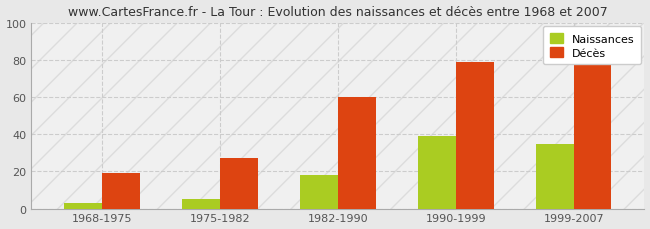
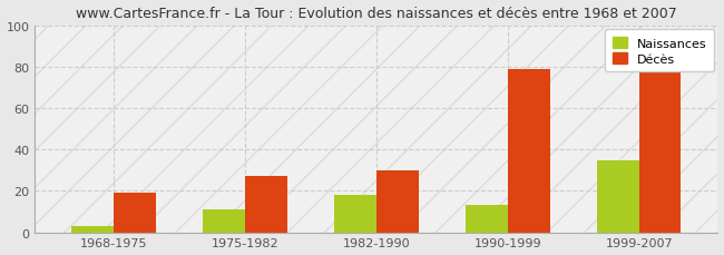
Naissances/1975-1982: 5 -> 11
Décès/1982-1990: 60 -> 30
Naissances/1990-1999: 39 -> 13
